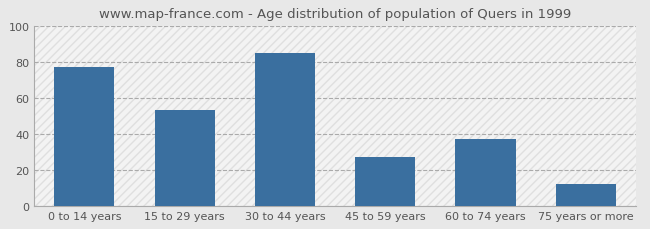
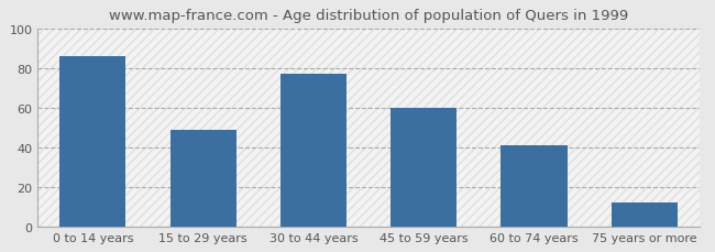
0 to 14 years: 77 -> 86
15 to 29 years: 53 -> 49
30 to 44 years: 85 -> 77
45 to 59 years: 27 -> 60
60 to 74 years: 37 -> 41
